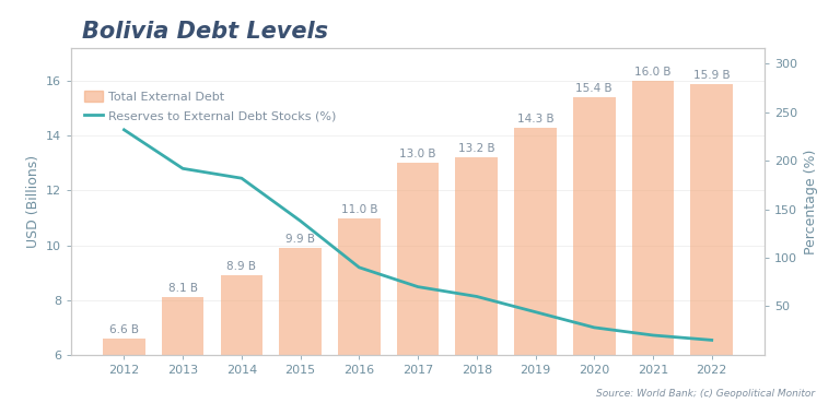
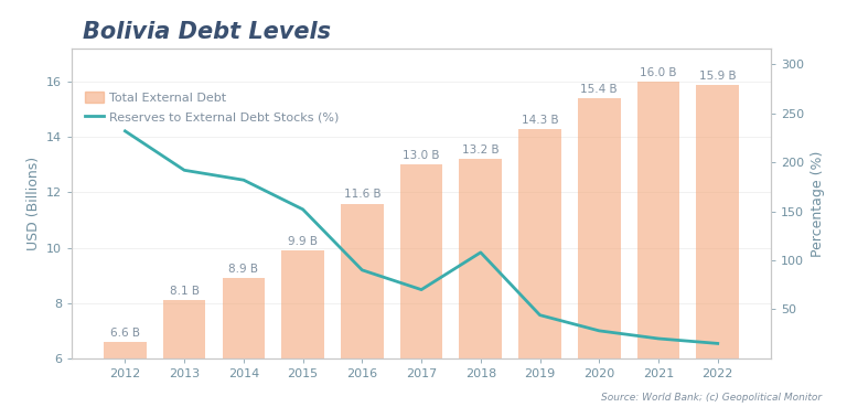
Reserves to External Debt Stocks (%)/2015: 138 -> 152
Total External Debt/2016: 11.0 -> 11.6
Reserves to External Debt Stocks (%)/2018: 60 -> 108
